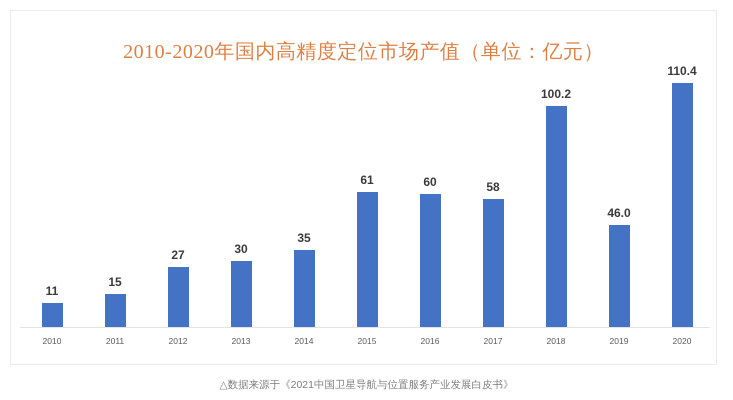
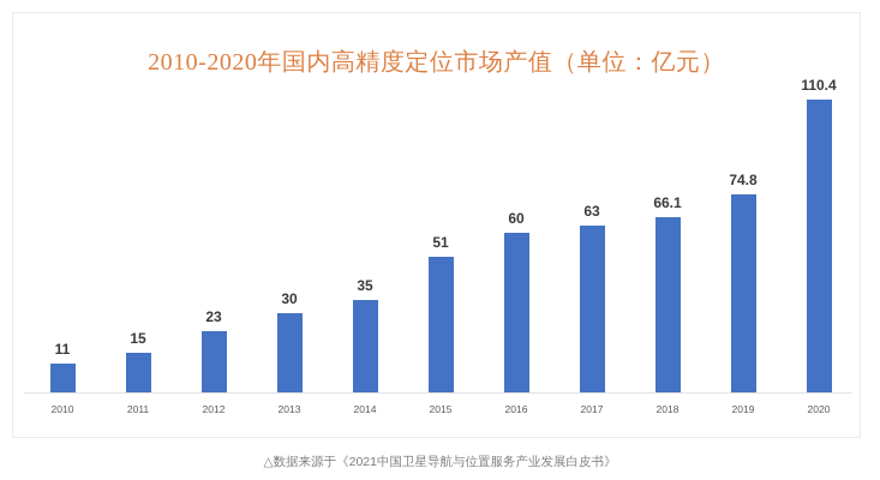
2012: 27 -> 23
2015: 61 -> 51
2017: 58 -> 63
2018: 100.2 -> 66.1
2019: 46.0 -> 74.8
